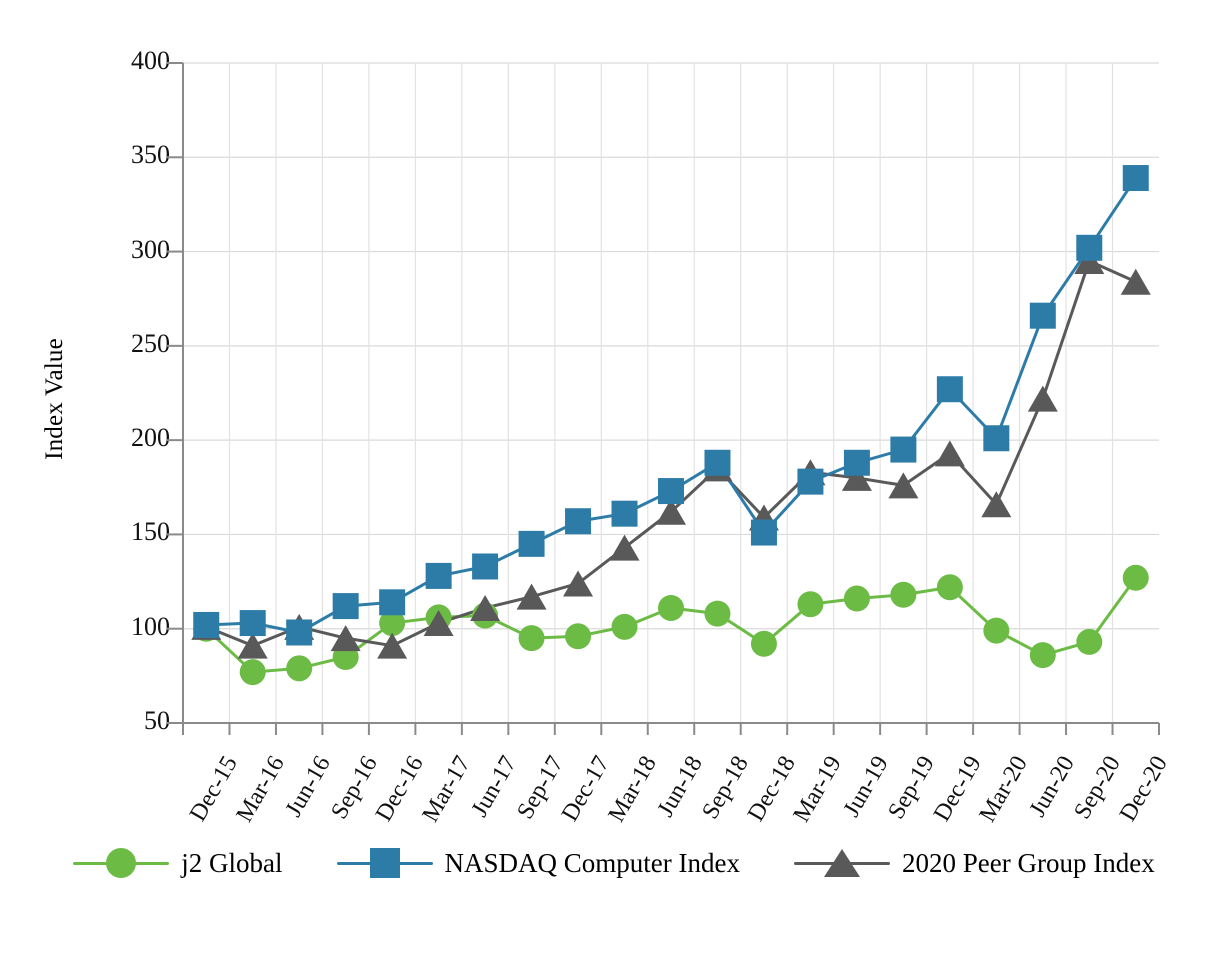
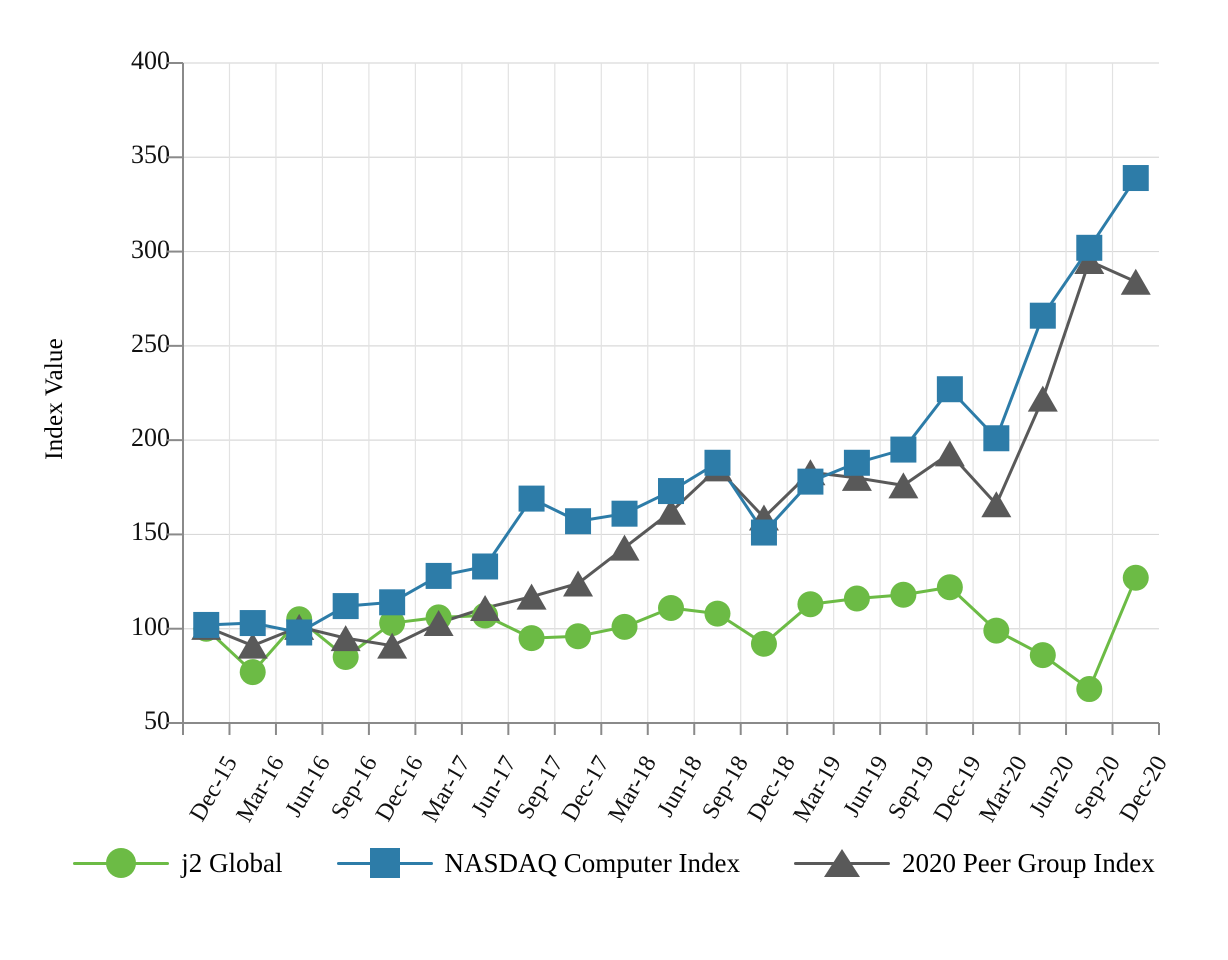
j2 Global/Jun-16: 79 -> 105
NASDAQ Computer Index/Sep-17: 145 -> 169
j2 Global/Sep-20: 93 -> 68
